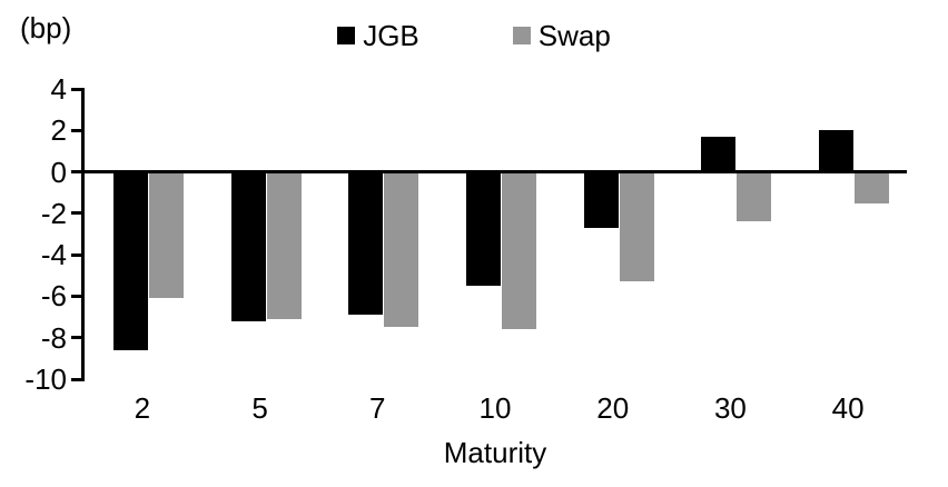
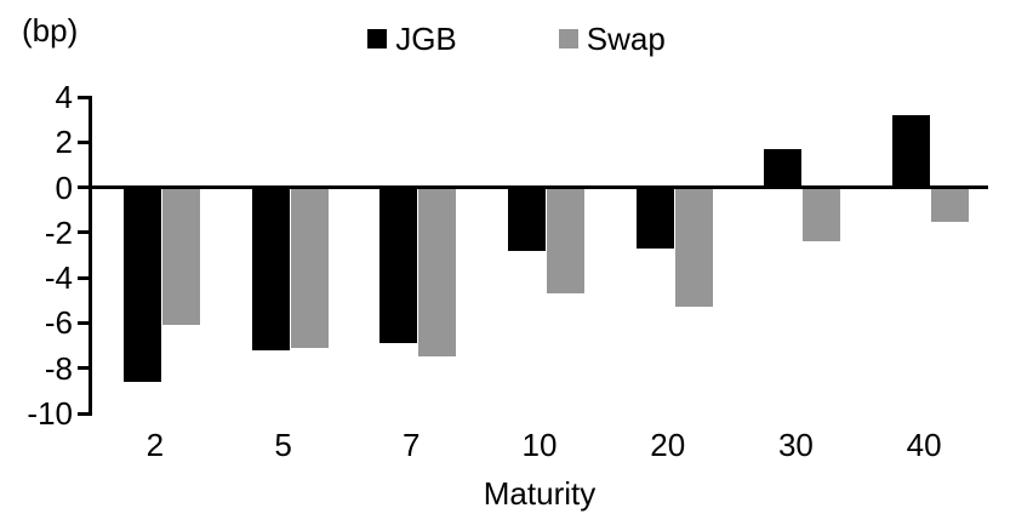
JGB/10: -5.5 -> -2.8
Swap/10: -7.6 -> -4.7
JGB/40: 2.0 -> 3.2
